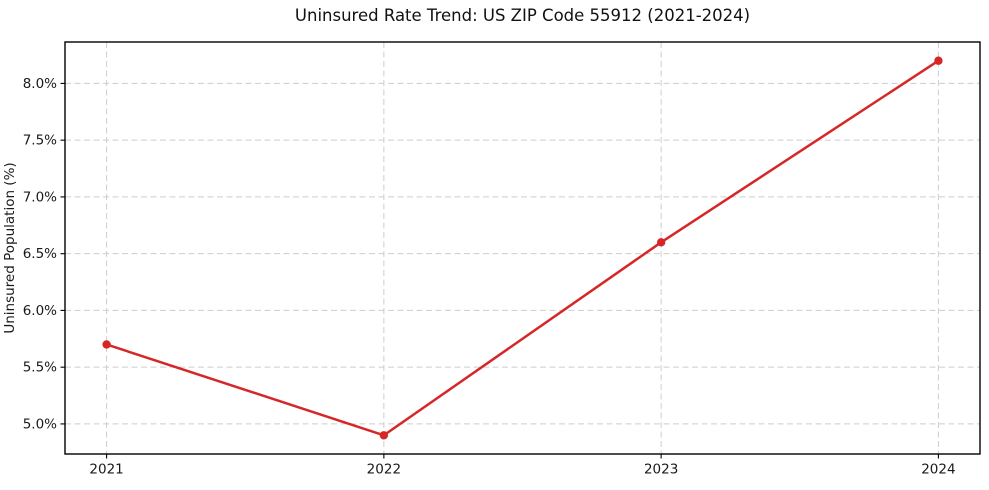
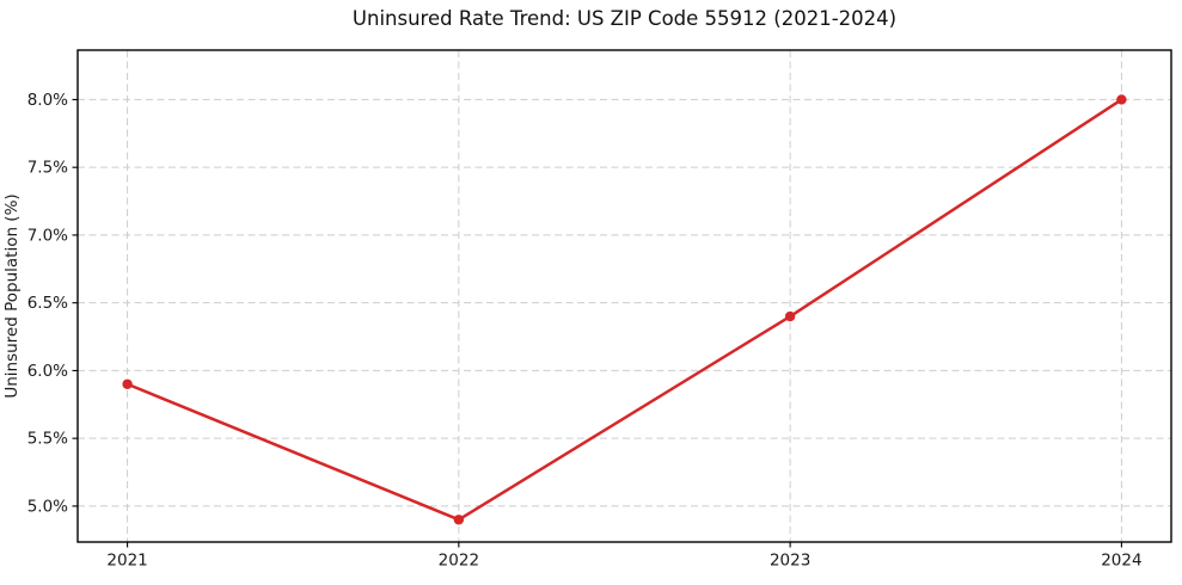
2021: 5.7% -> 5.9%
2023: 6.6% -> 6.4%
2024: 8.2% -> 8.0%
